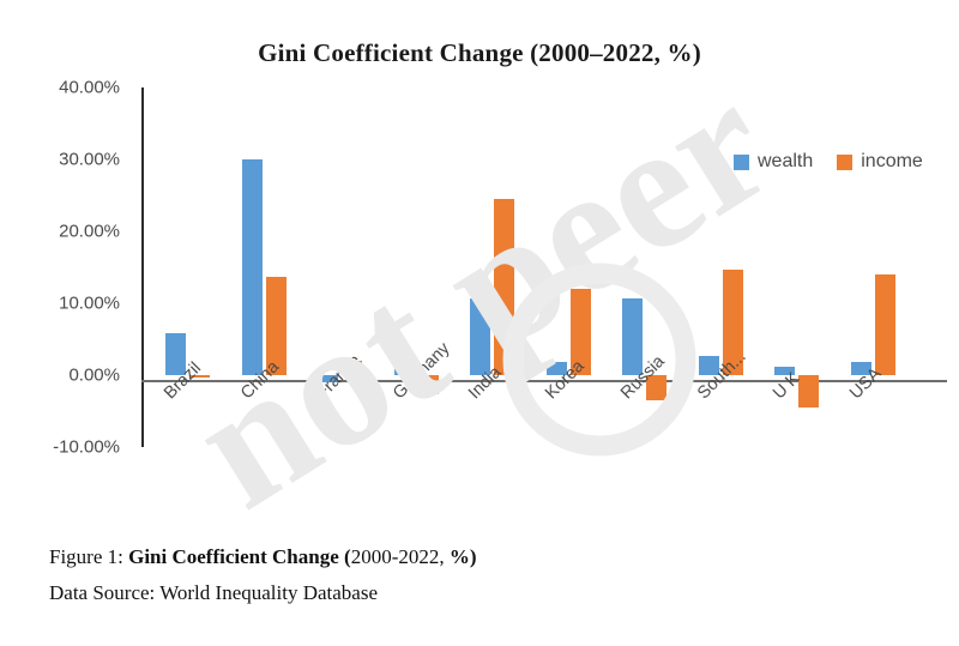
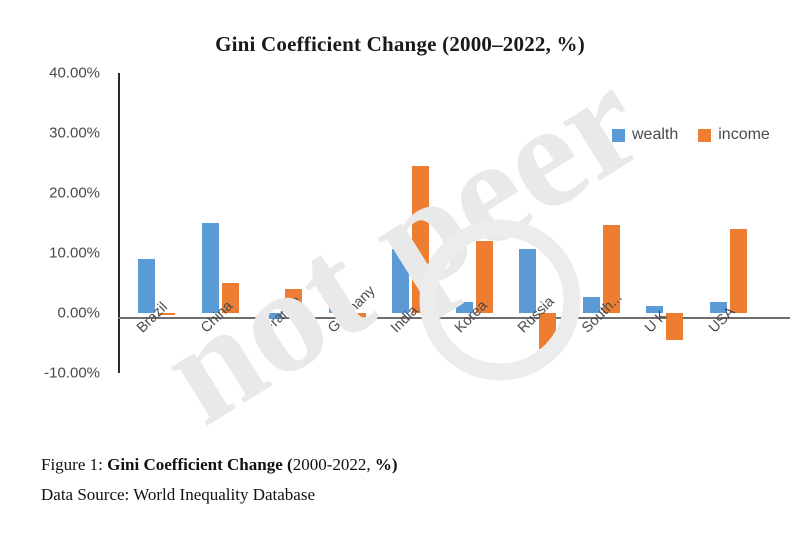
wealth/Brazil: 6% -> 9%
wealth/China: 30% -> 15%
income/China: 14% -> 5%
income/France: 2% -> 4%
income/Russia: -4% -> -6%
